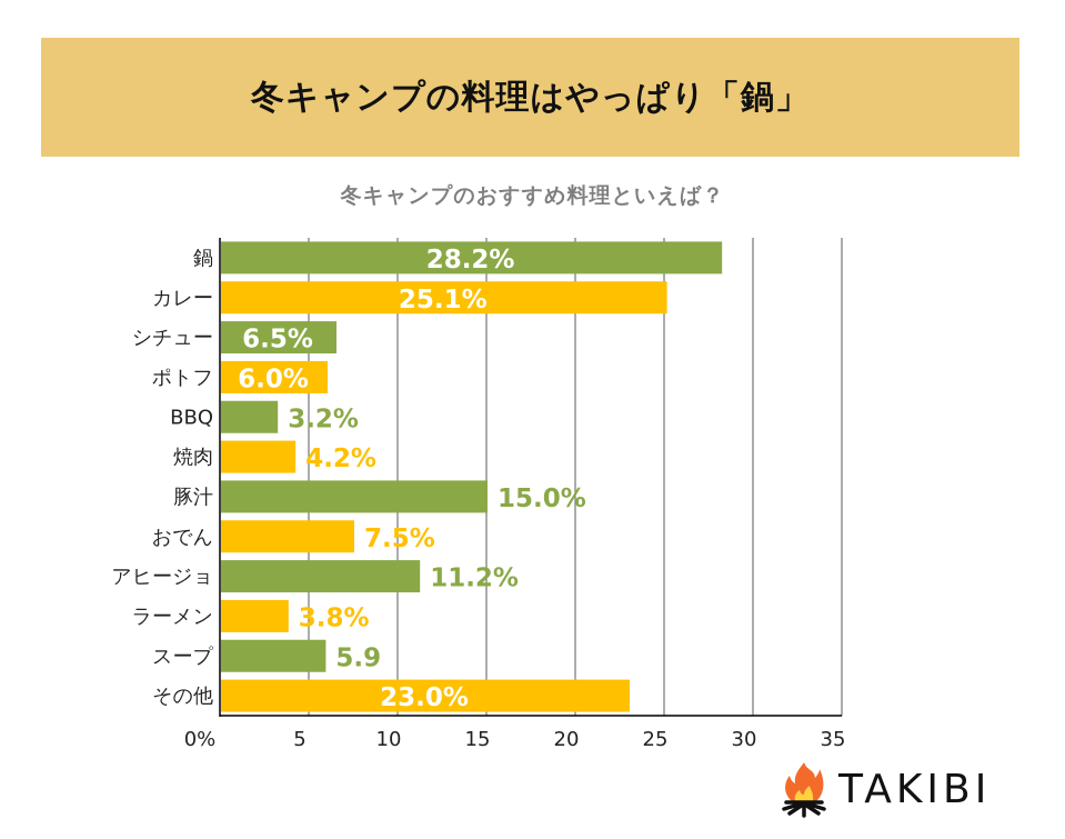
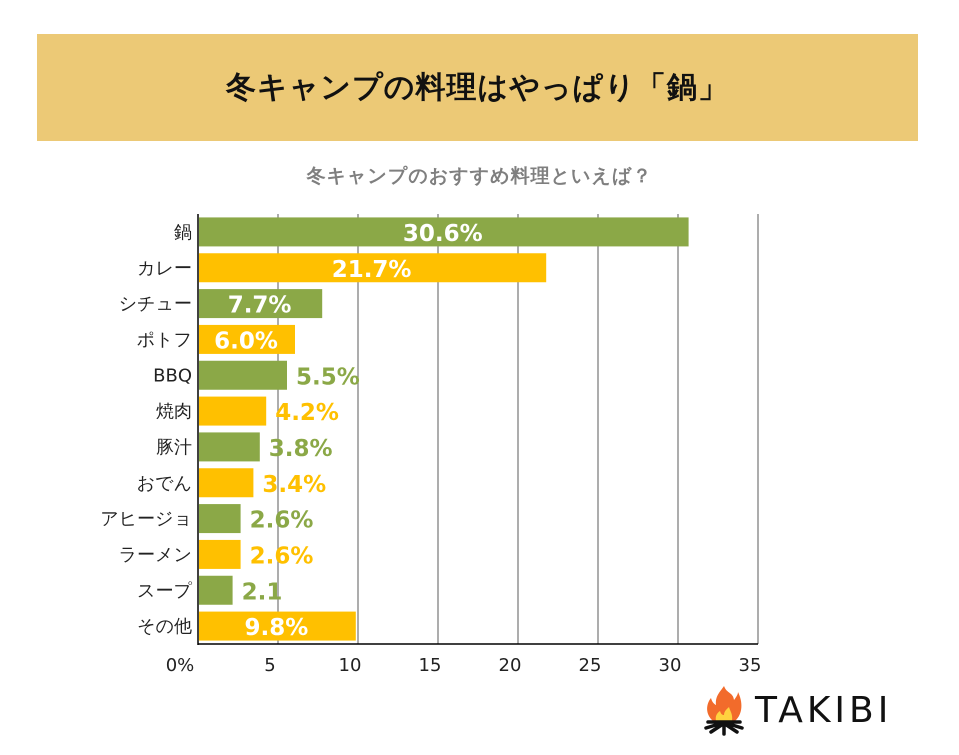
鍋: 28.2% -> 30.6%
カレー: 25.1% -> 21.7%
シチュー: 6.5% -> 7.7%
BBQ: 3.2% -> 5.5%
豚汁: 15.0% -> 3.8%
おでん: 7.5% -> 3.4%
アヒージョ: 11.2% -> 2.6%
ラーメン: 3.8% -> 2.6%
スープ: 5.9 -> 2.1
その他: 23.0% -> 9.8%
